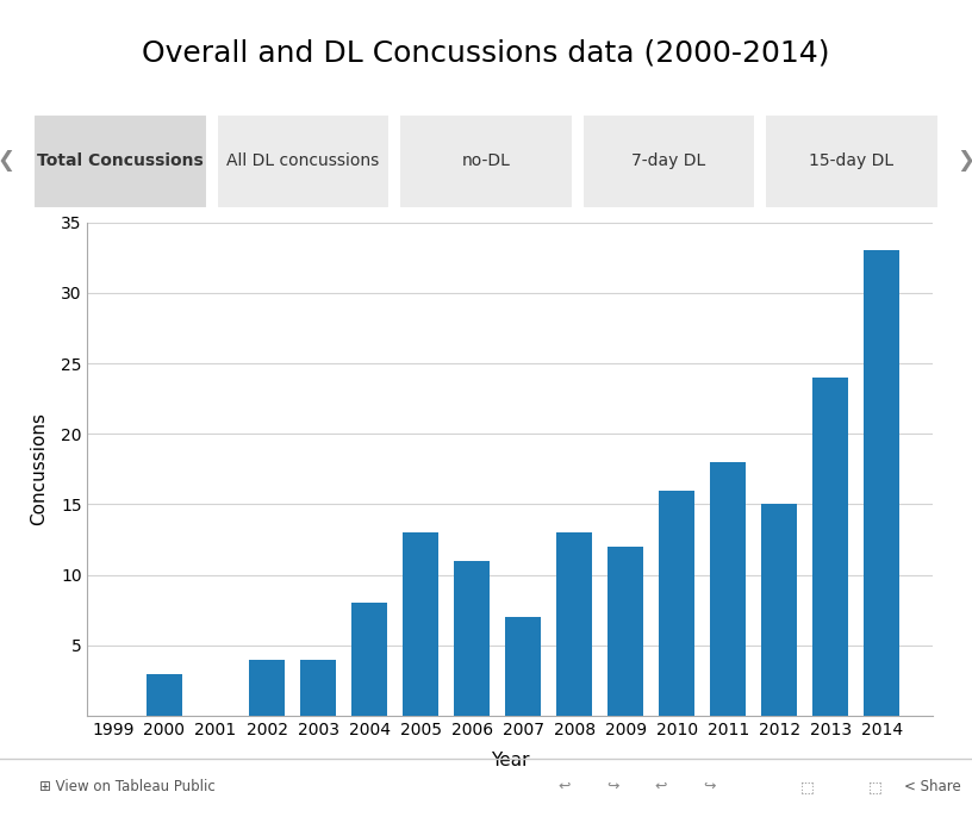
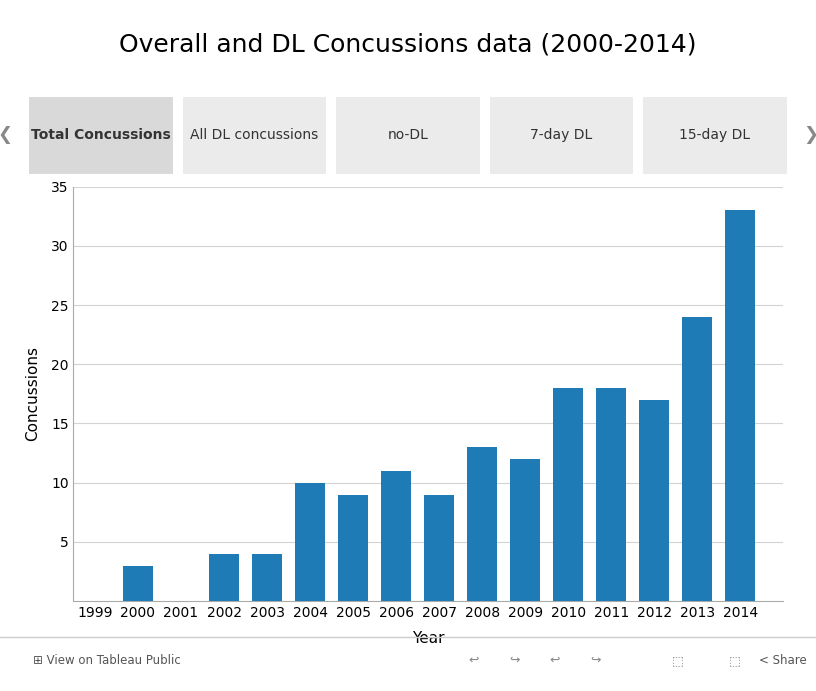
2004: 8 -> 10
2005: 13 -> 9
2007: 7 -> 9
2010: 16 -> 18
2012: 15 -> 17
